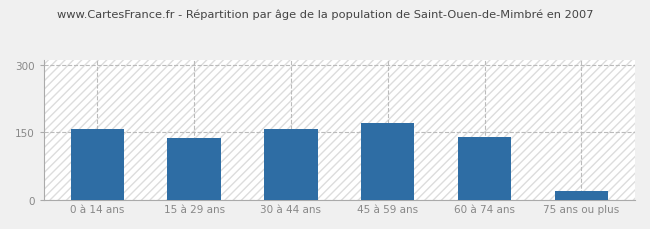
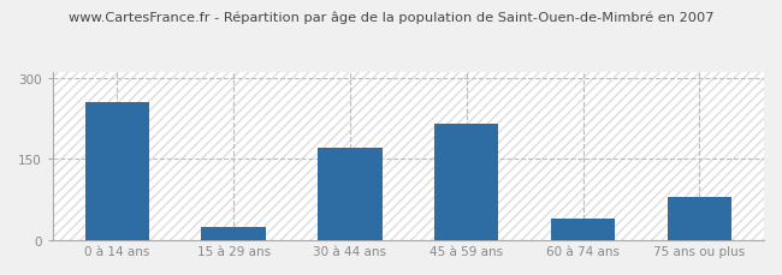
0 à 14 ans: 157 -> 255
15 à 29 ans: 137 -> 25
30 à 44 ans: 157 -> 170
45 à 59 ans: 171 -> 215
60 à 74 ans: 139 -> 40
75 ans ou plus: 20 -> 80
